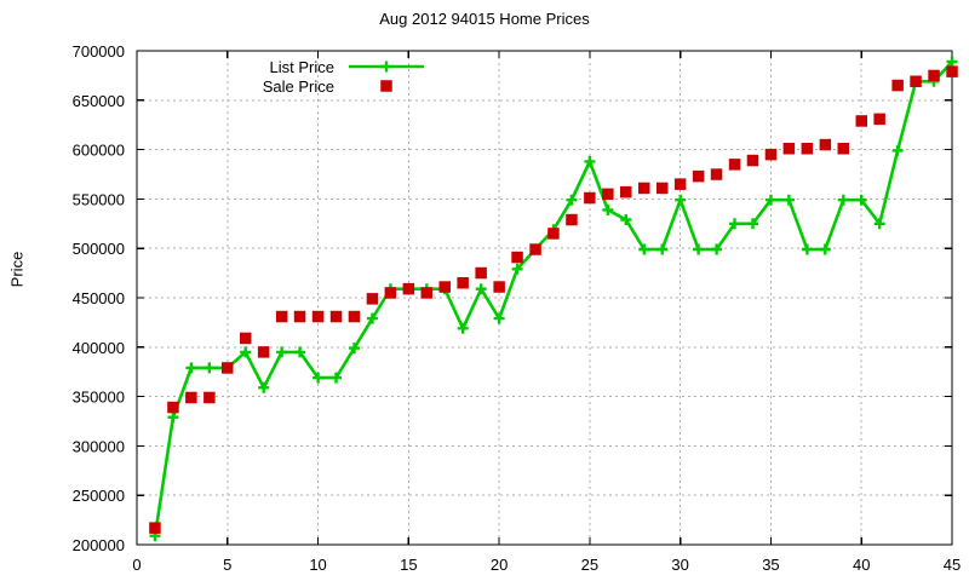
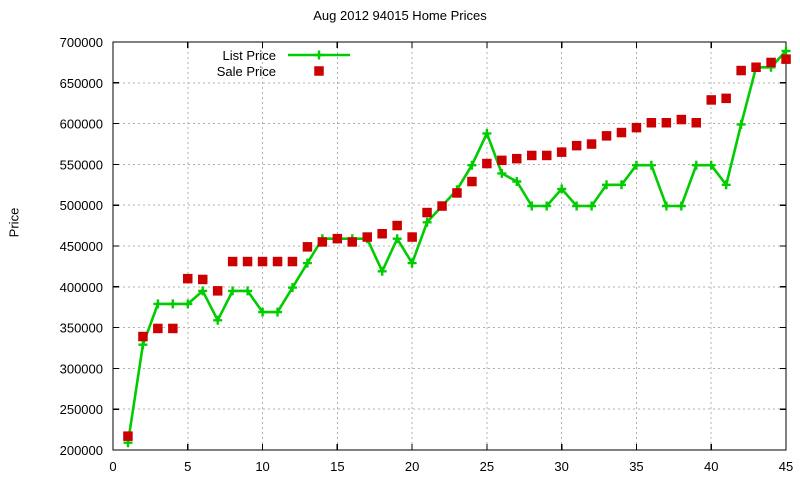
Sale Price/5: 380000 -> 410000
List Price/30: 550000 -> 520000
